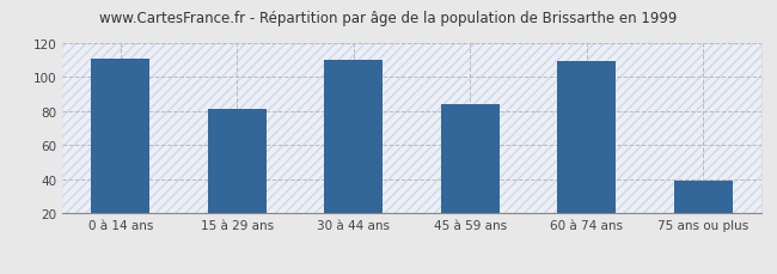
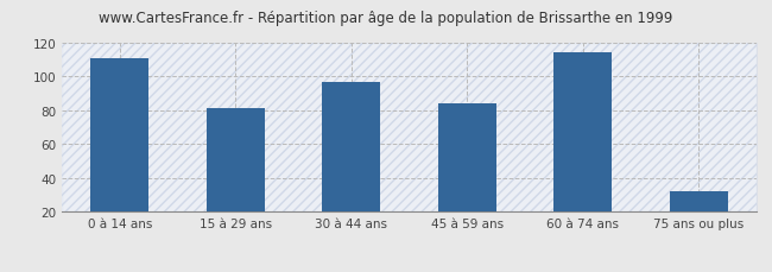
30 à 44 ans: 110 -> 97
60 à 74 ans: 109 -> 114
75 ans ou plus: 39 -> 32
